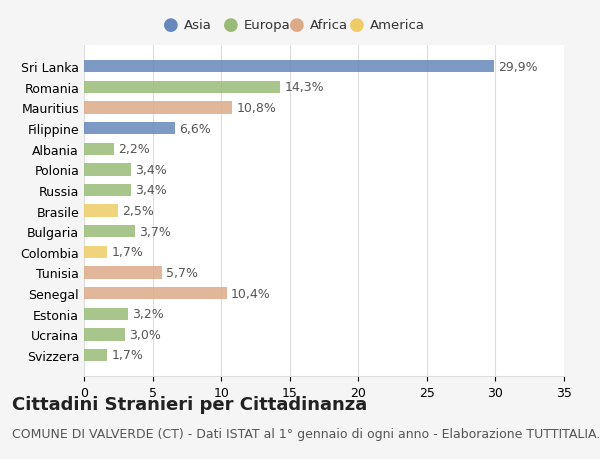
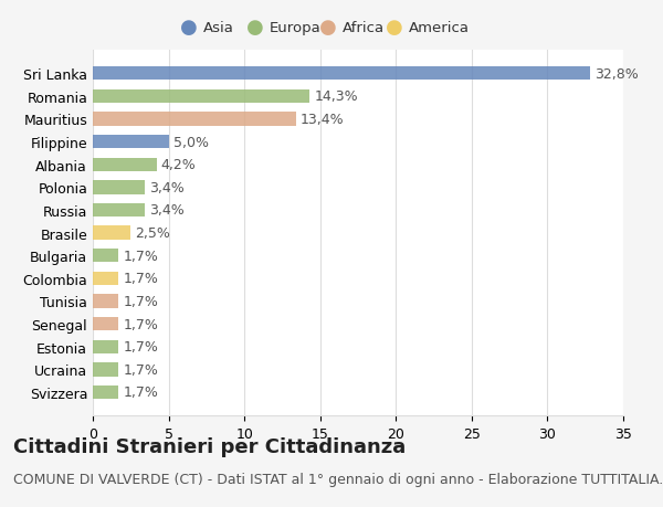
Sri Lanka: 29,9% -> 32,8%
Mauritius: 10,8% -> 13,4%
Filippine: 6,6% -> 5,0%
Albania: 2,2% -> 4,2%
Bulgaria: 3,7% -> 1,7%
Tunisia: 5,7% -> 1,7%
Senegal: 10,4% -> 1,7%
Estonia: 3,2% -> 1,7%
Ucraina: 3,0% -> 1,7%
